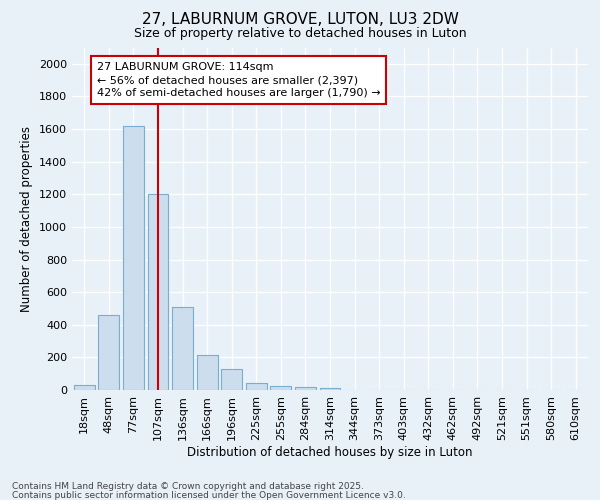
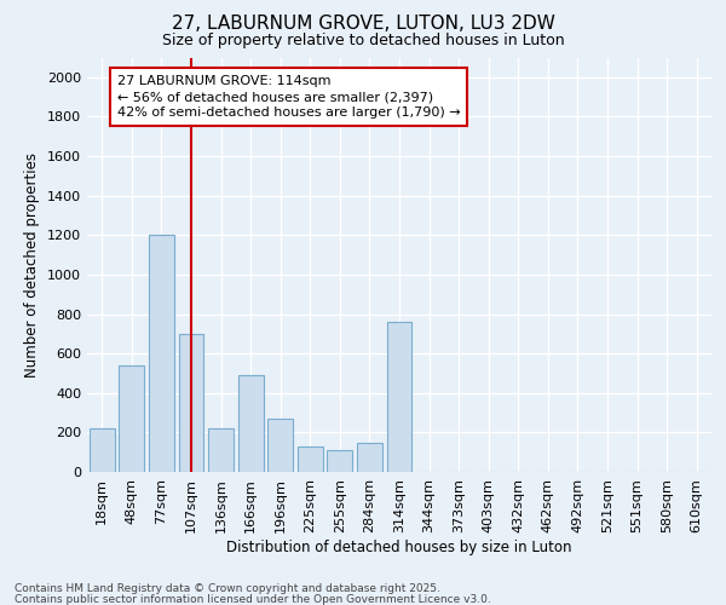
18sqm: 30 -> 220
48sqm: 460 -> 540
77sqm: 1620 -> 1200
107sqm: 1200 -> 700
136sqm: 510 -> 220
166sqm: 220 -> 490
196sqm: 130 -> 270
225sqm: 40 -> 130
255sqm: 20 -> 110
284sqm: 20 -> 150
314sqm: 20 -> 760
